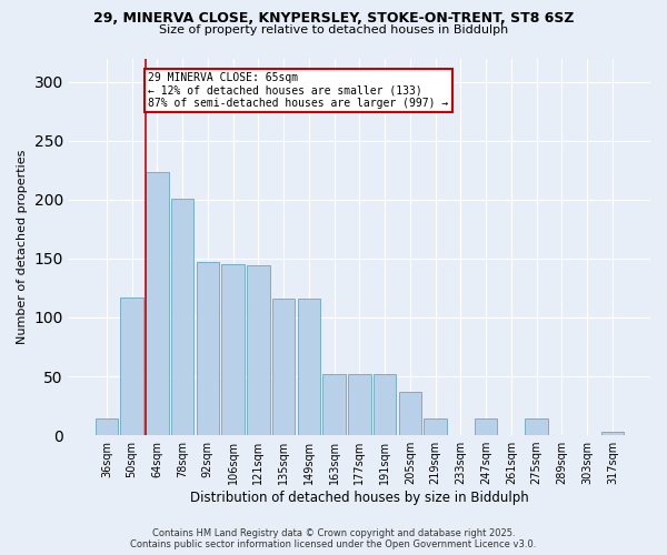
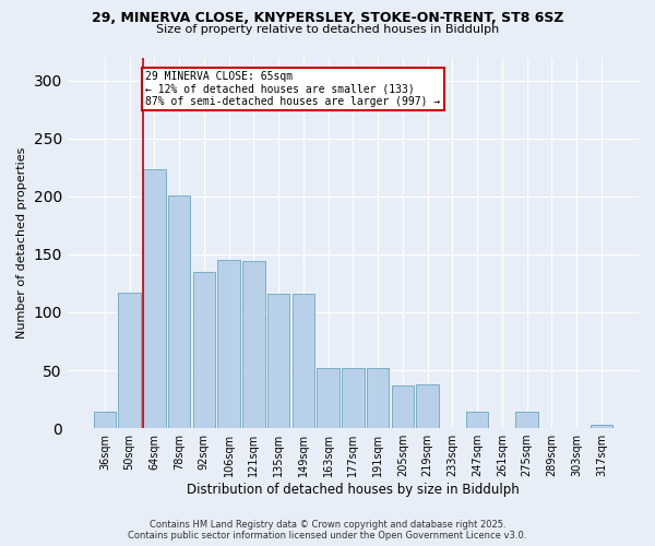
92sqm: 147 -> 135
219sqm: 14 -> 38
